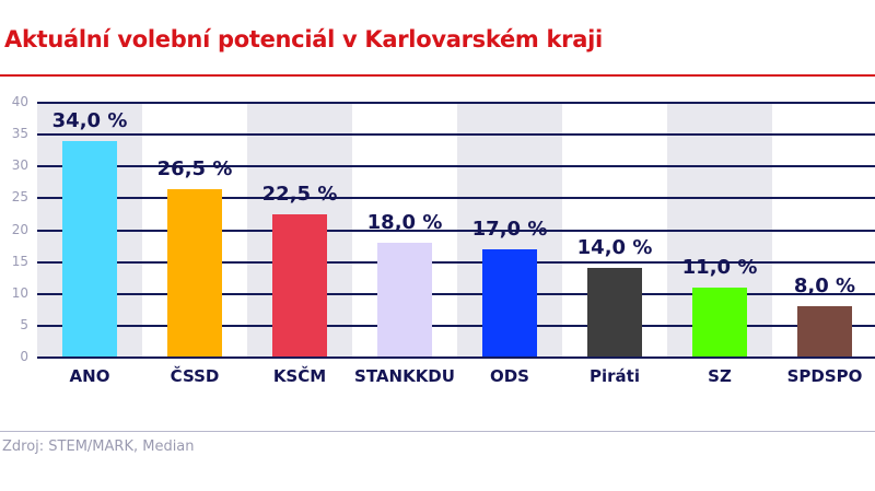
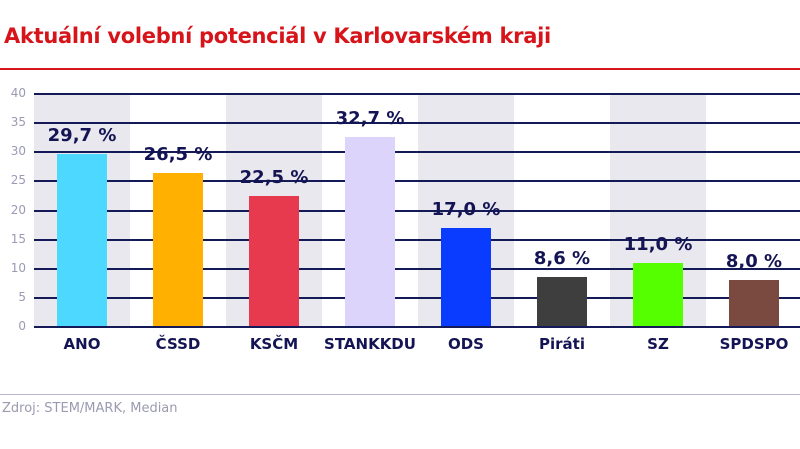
ANO: 34,0 -> 29,7
STANKKDU: 18,0 -> 32,7
Piráti: 14,0 -> 8,6
